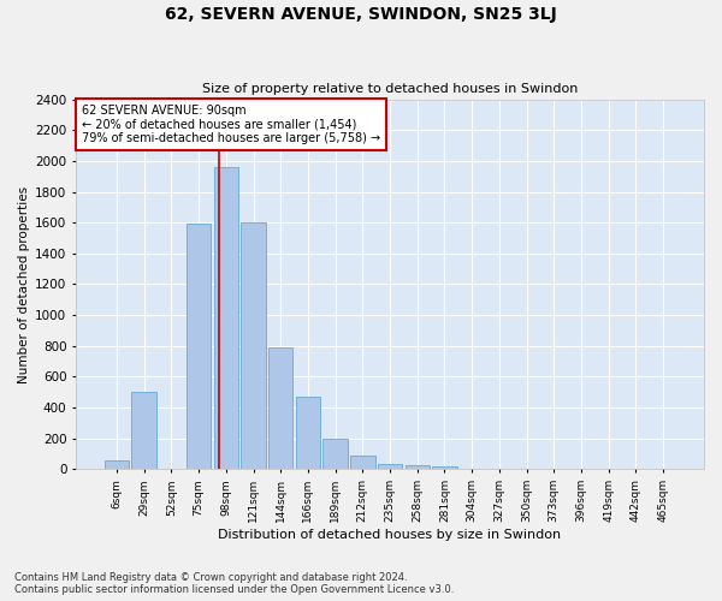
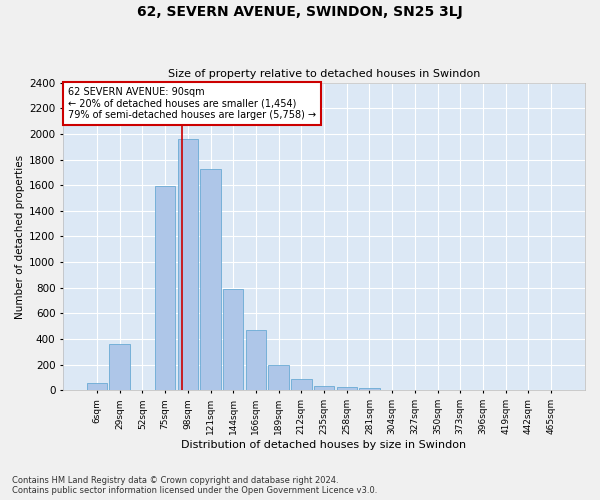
29sqm: 500 -> 360
121sqm: 1600 -> 1730
